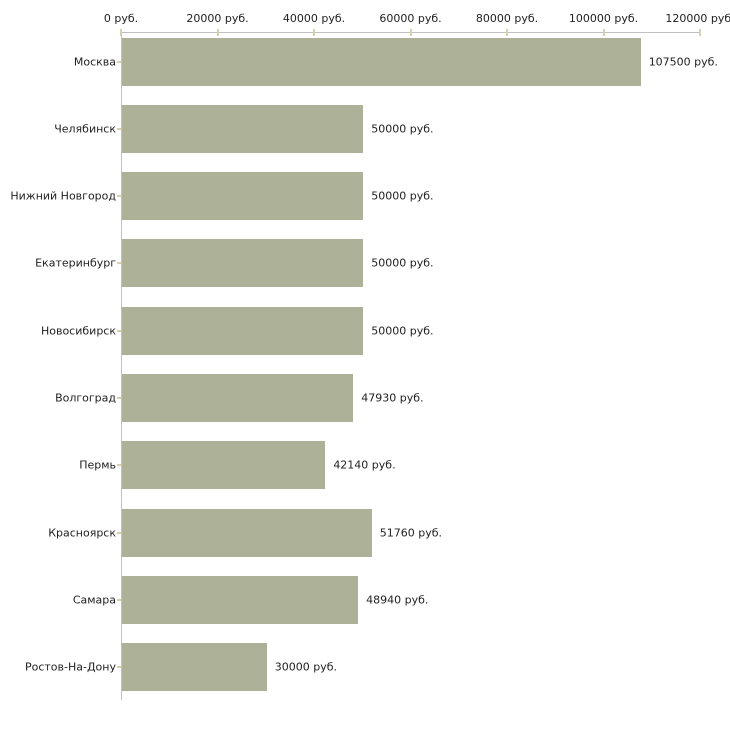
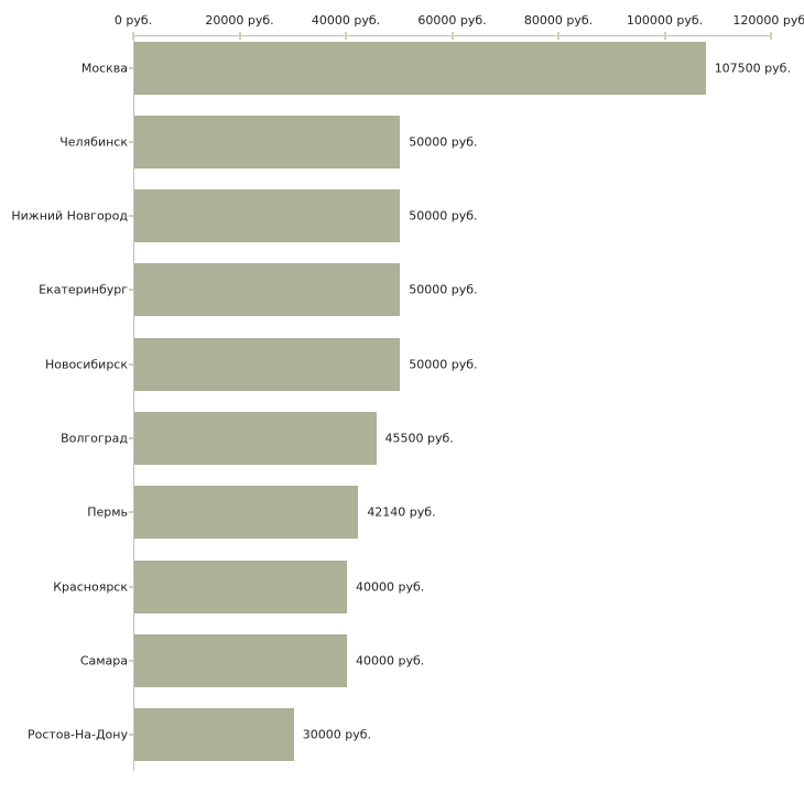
Волгоград: 47930 -> 45500
Красноярск: 51760 -> 40000
Самара: 48940 -> 40000
